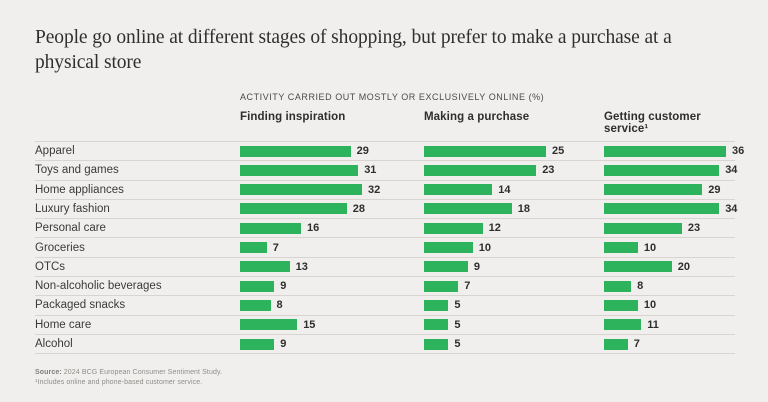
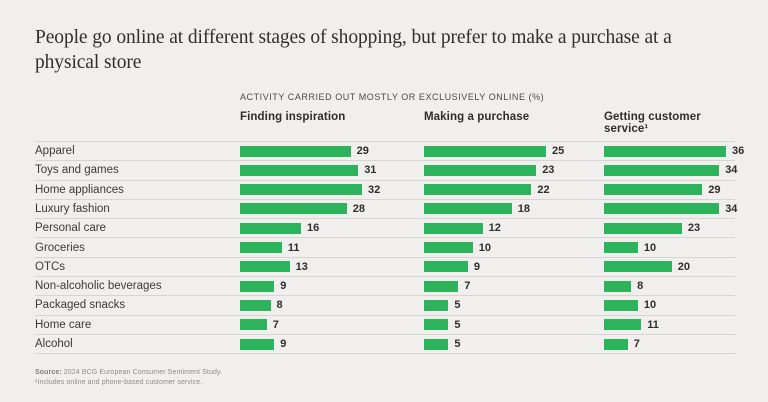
Making a purchase/Home appliances: 14 -> 22
Finding inspiration/Groceries: 7 -> 11
Finding inspiration/Home care: 15 -> 7
